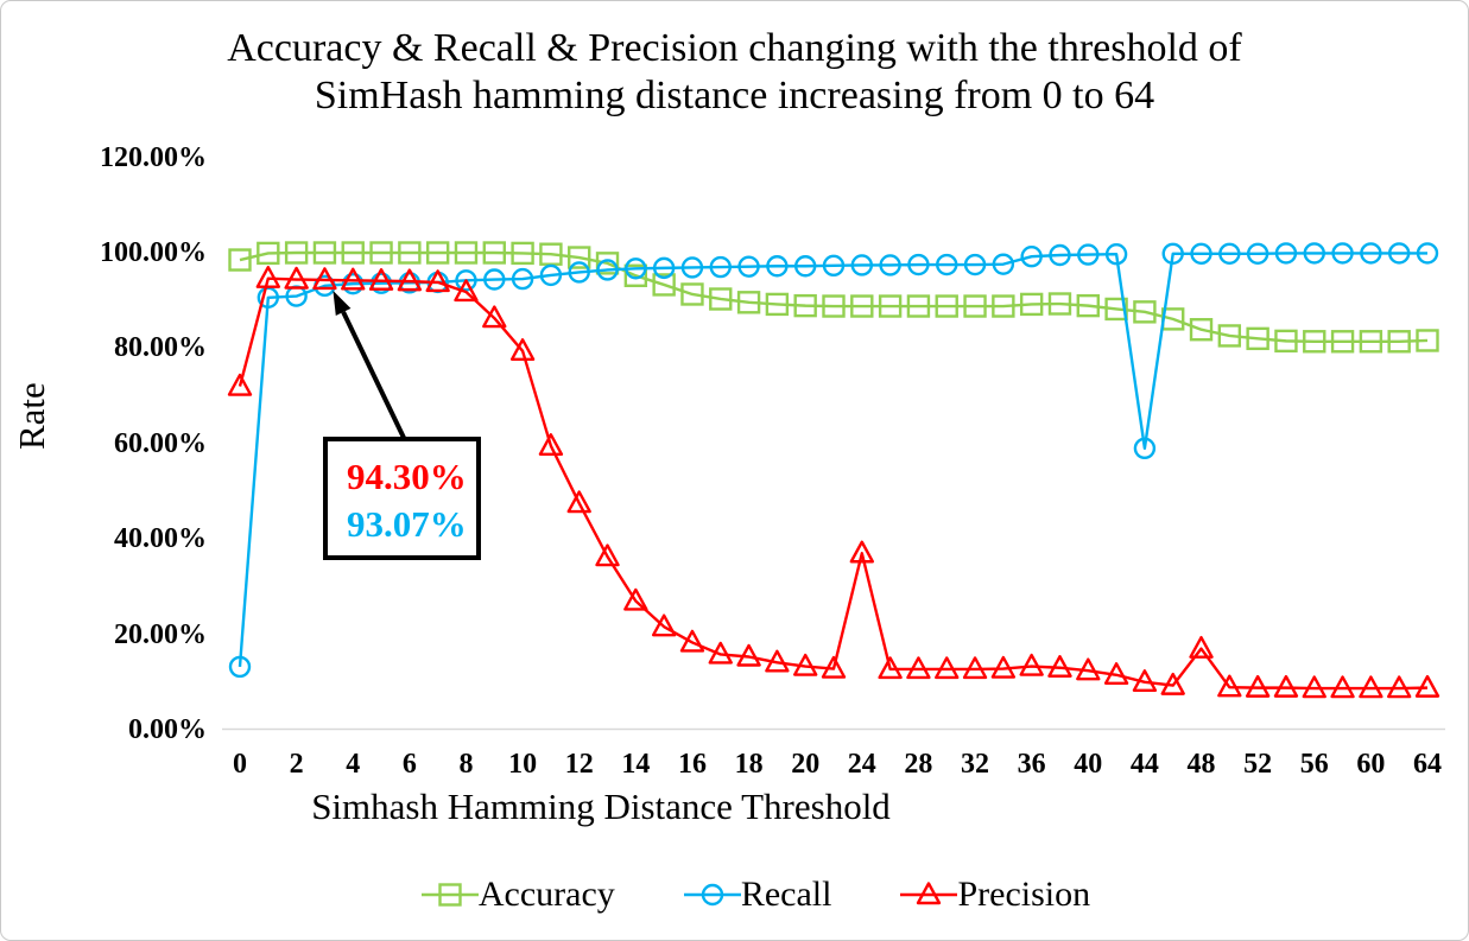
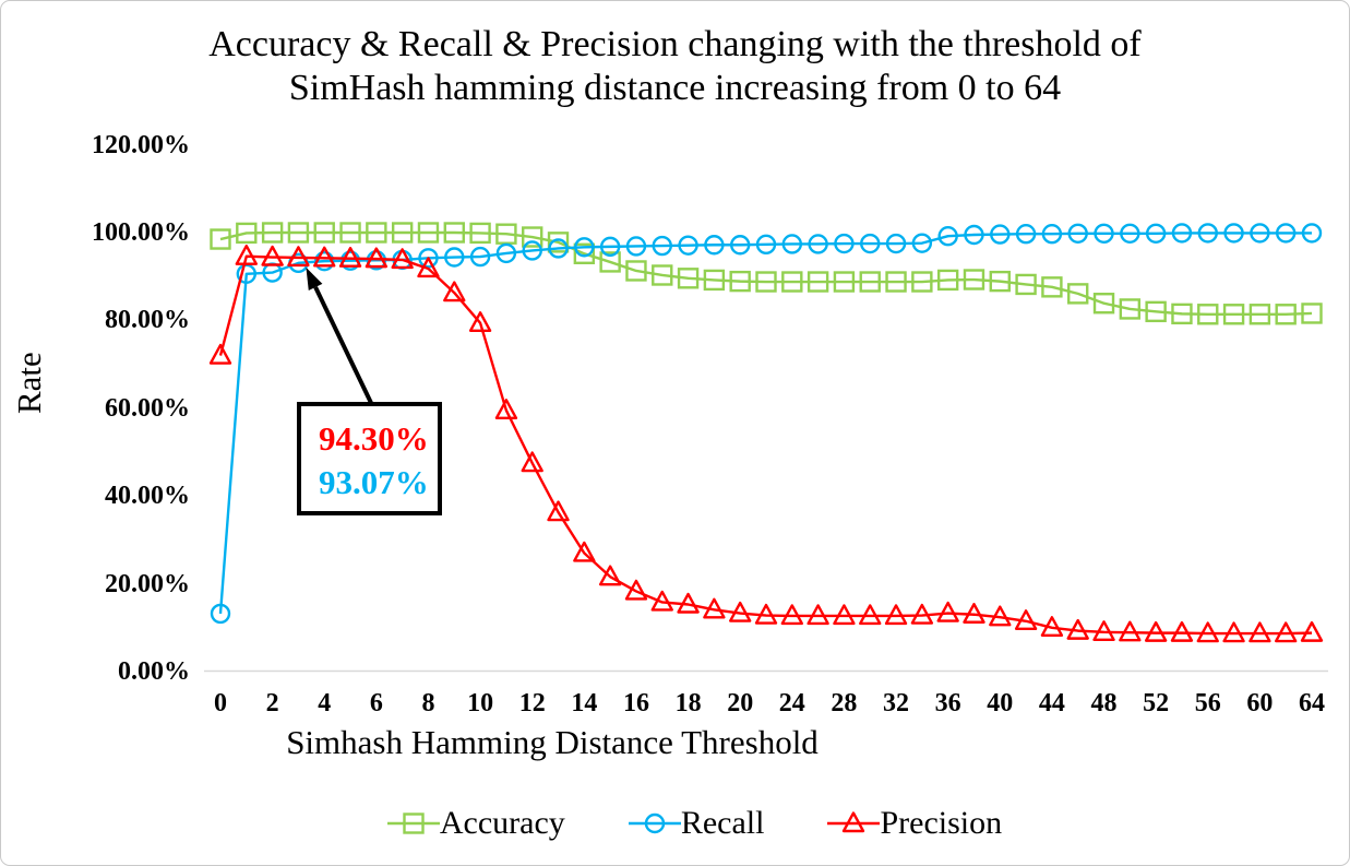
Precision/24: 37% -> 13%
Recall/44: 59% -> 100%
Precision/48: 17% -> 9%
